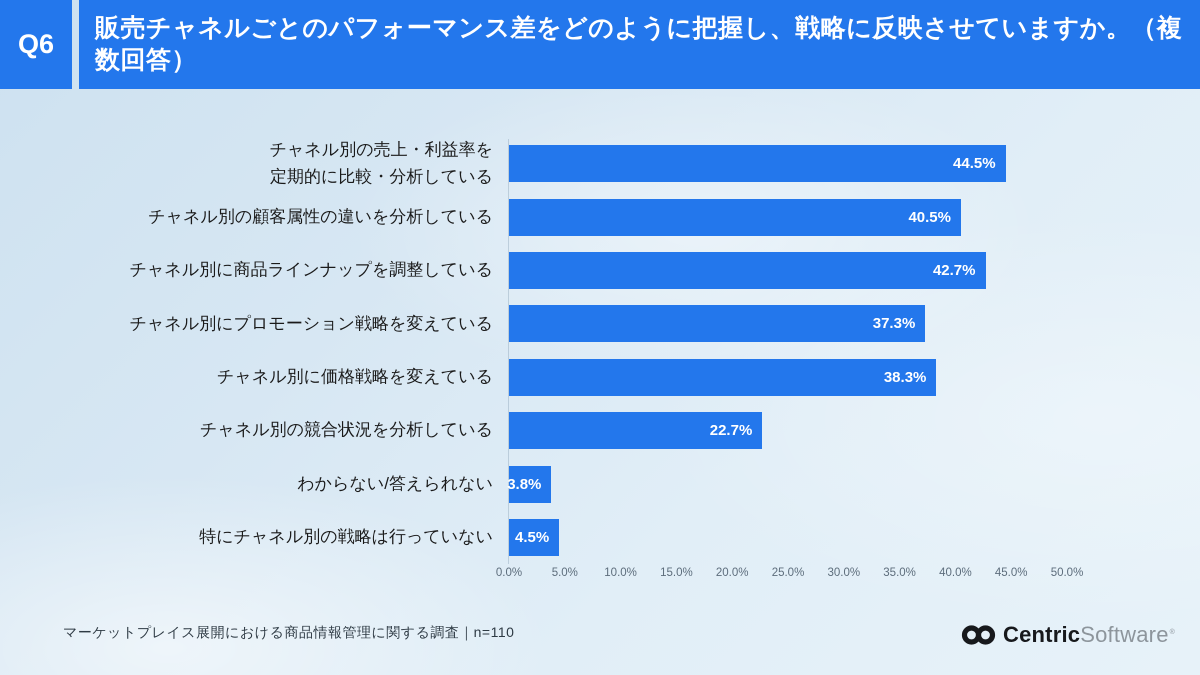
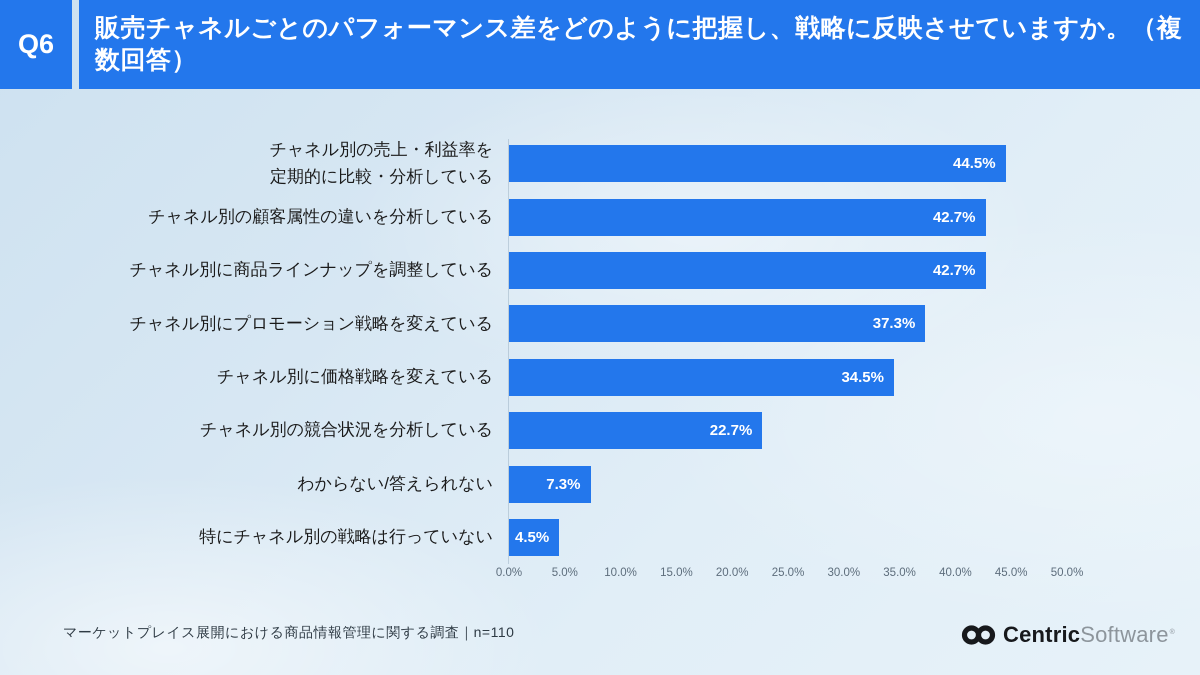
チャネル別の顧客属性の違いを分析している: 40.5% -> 42.7%
チャネル別に価格戦略を変えている: 38.3% -> 34.5%
わからない/答えられない: 3.8% -> 7.3%
